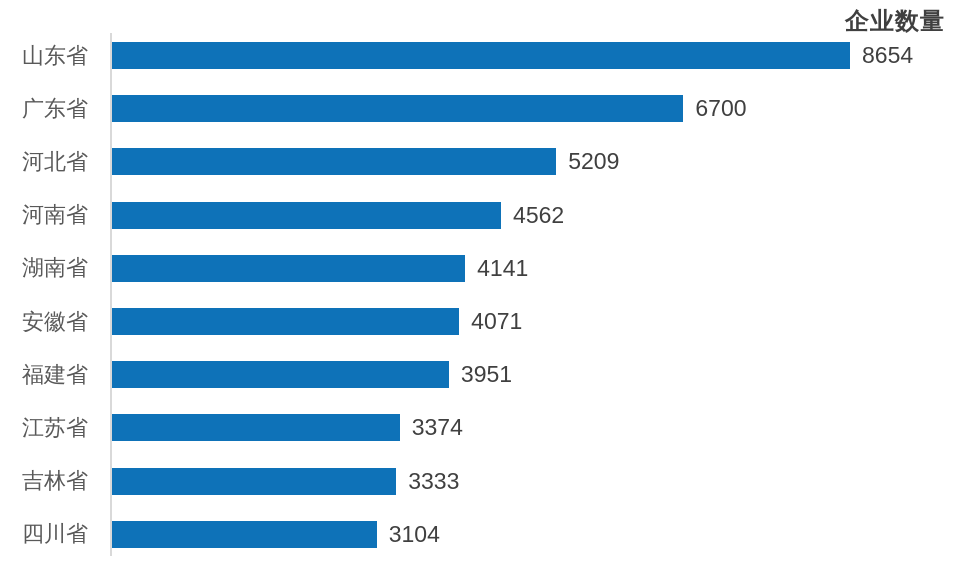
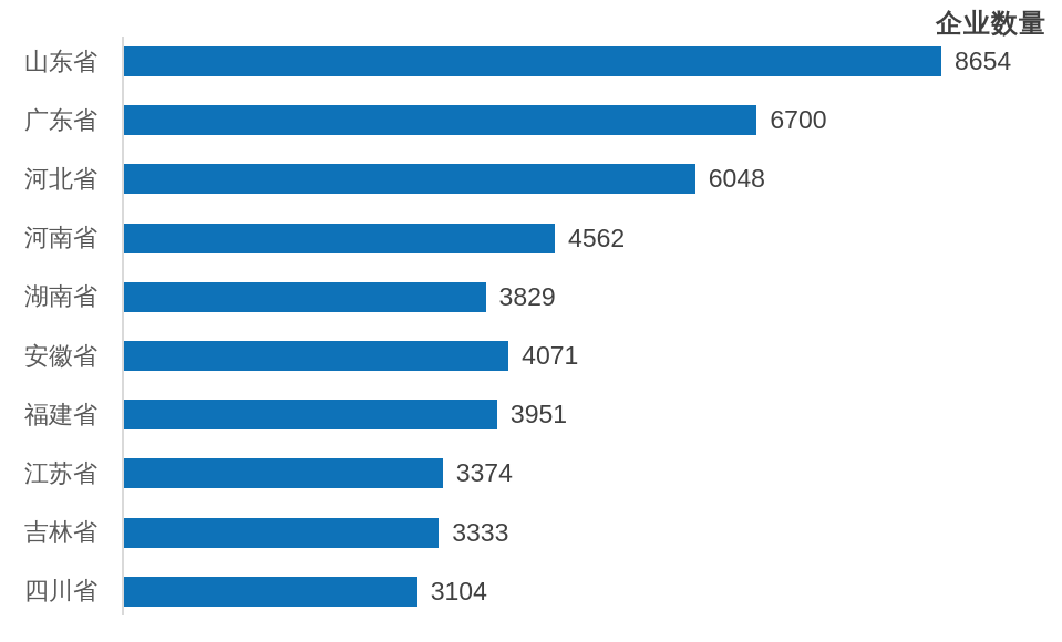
河北省: 5209 -> 6048
湖南省: 4141 -> 3829
